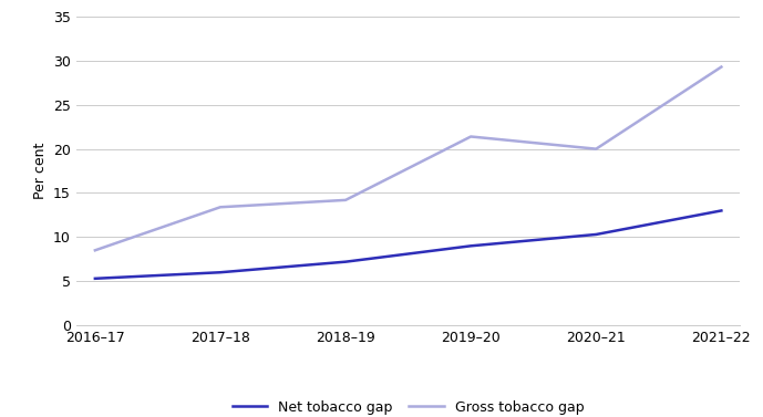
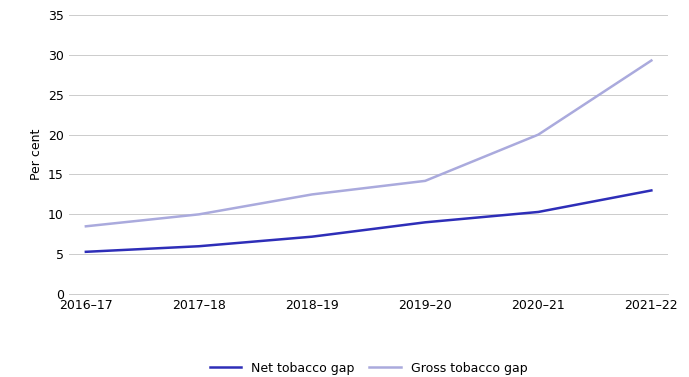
Gross tobacco gap/2017–18: 13.4 -> 10.0
Gross tobacco gap/2018–19: 14.2 -> 12.5
Gross tobacco gap/2019–20: 21.4 -> 14.2
